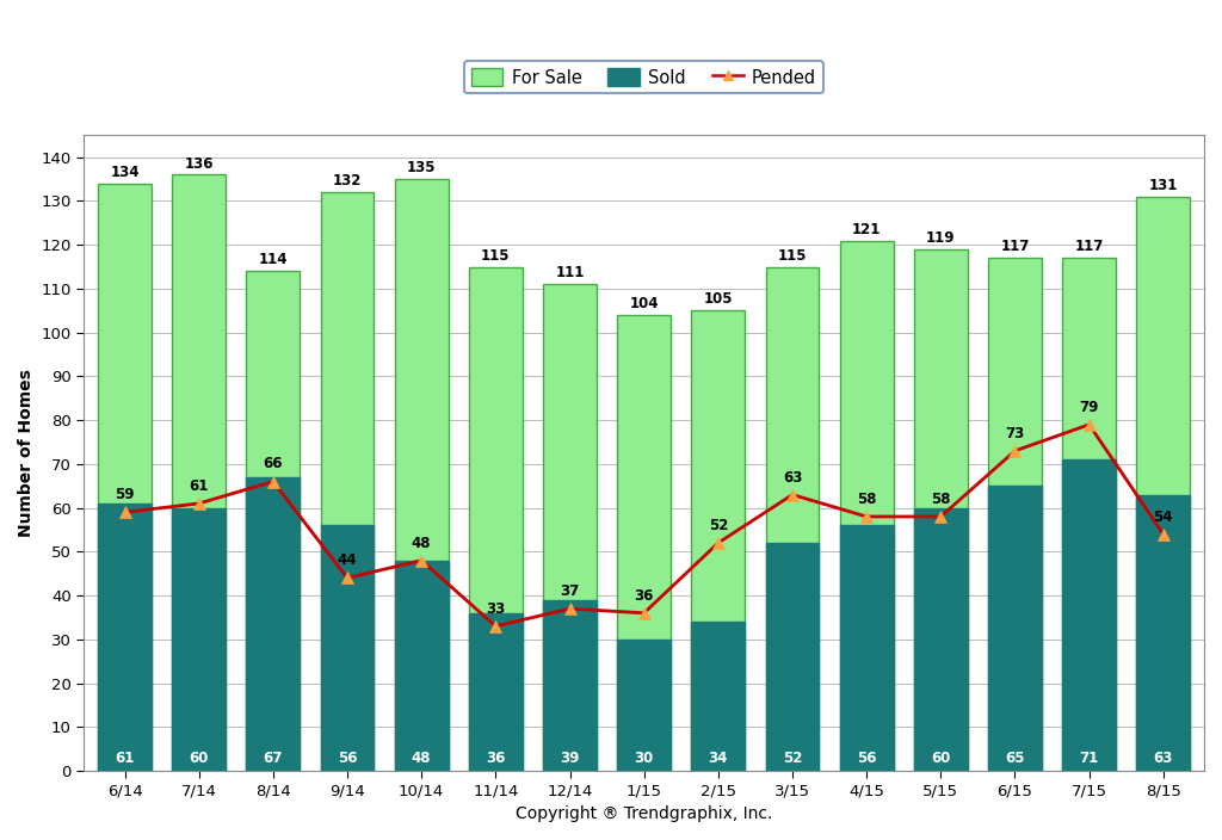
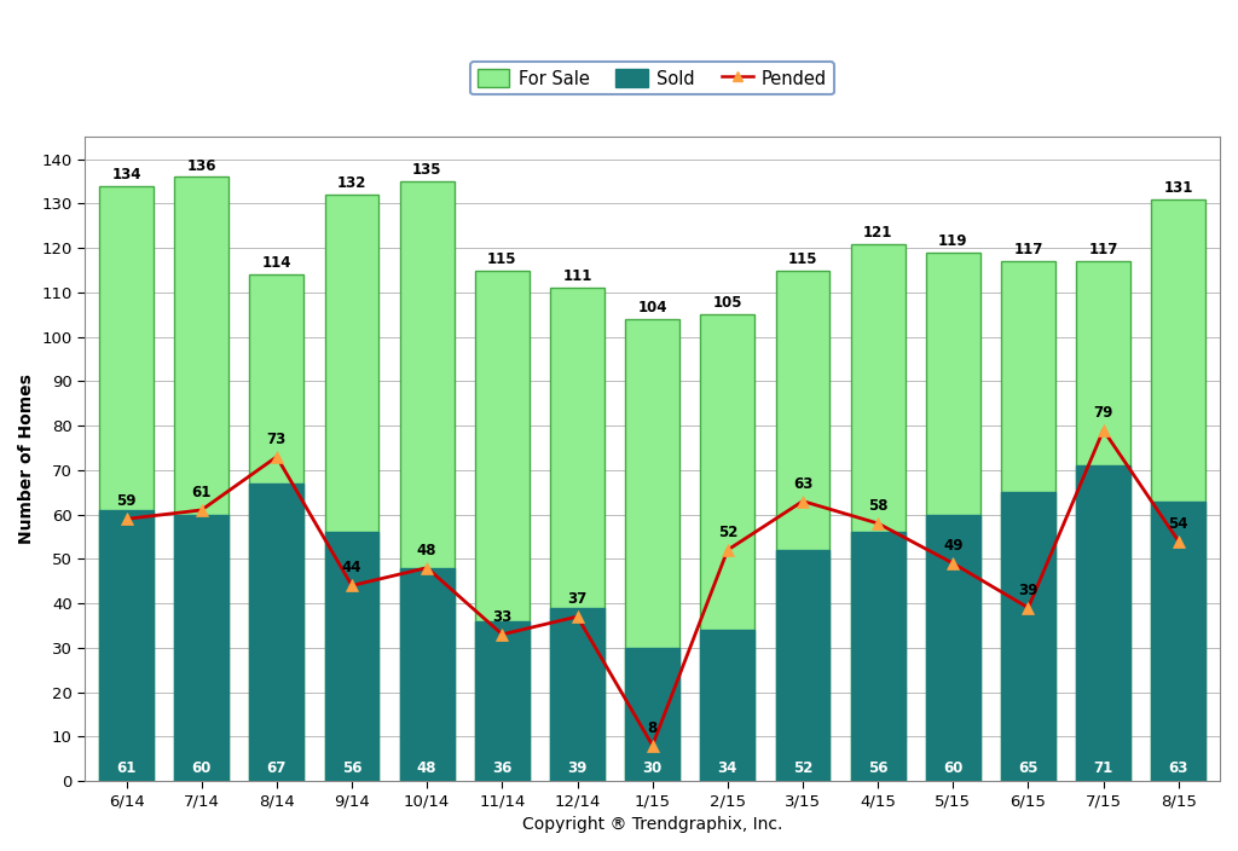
Pended/8/14: 66 -> 73
Pended/1/15: 36 -> 8
Pended/5/15: 58 -> 49
Pended/6/15: 73 -> 39
